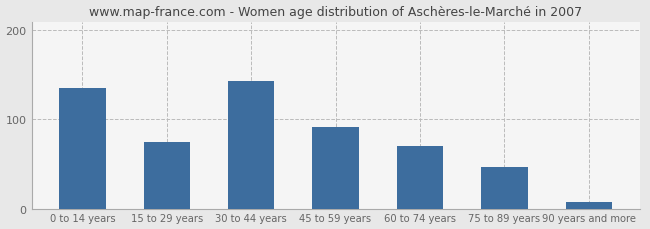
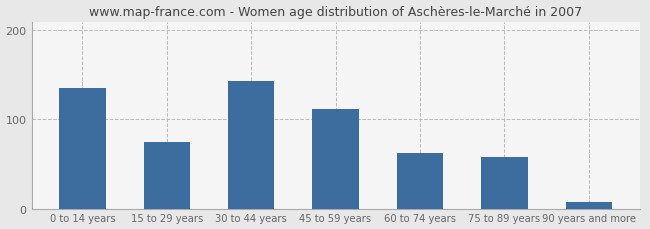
45 to 59 years: 92 -> 112
60 to 74 years: 70 -> 62
75 to 89 years: 47 -> 58
